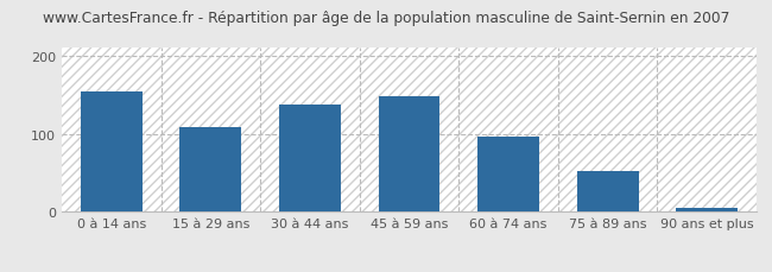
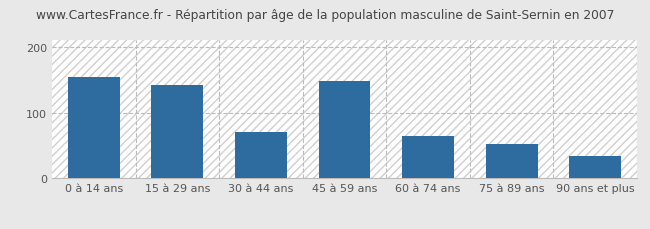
15 à 29 ans: 109 -> 142
30 à 44 ans: 137 -> 70
60 à 74 ans: 96 -> 64
90 ans et plus: 5 -> 34
